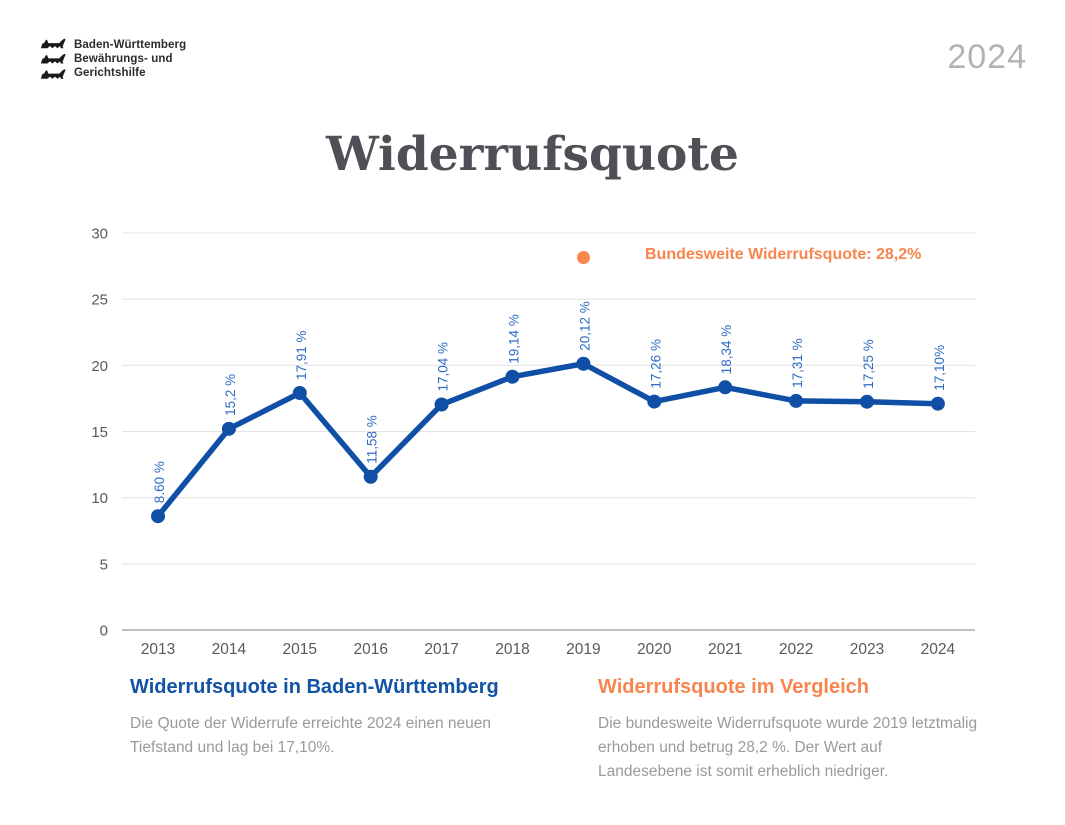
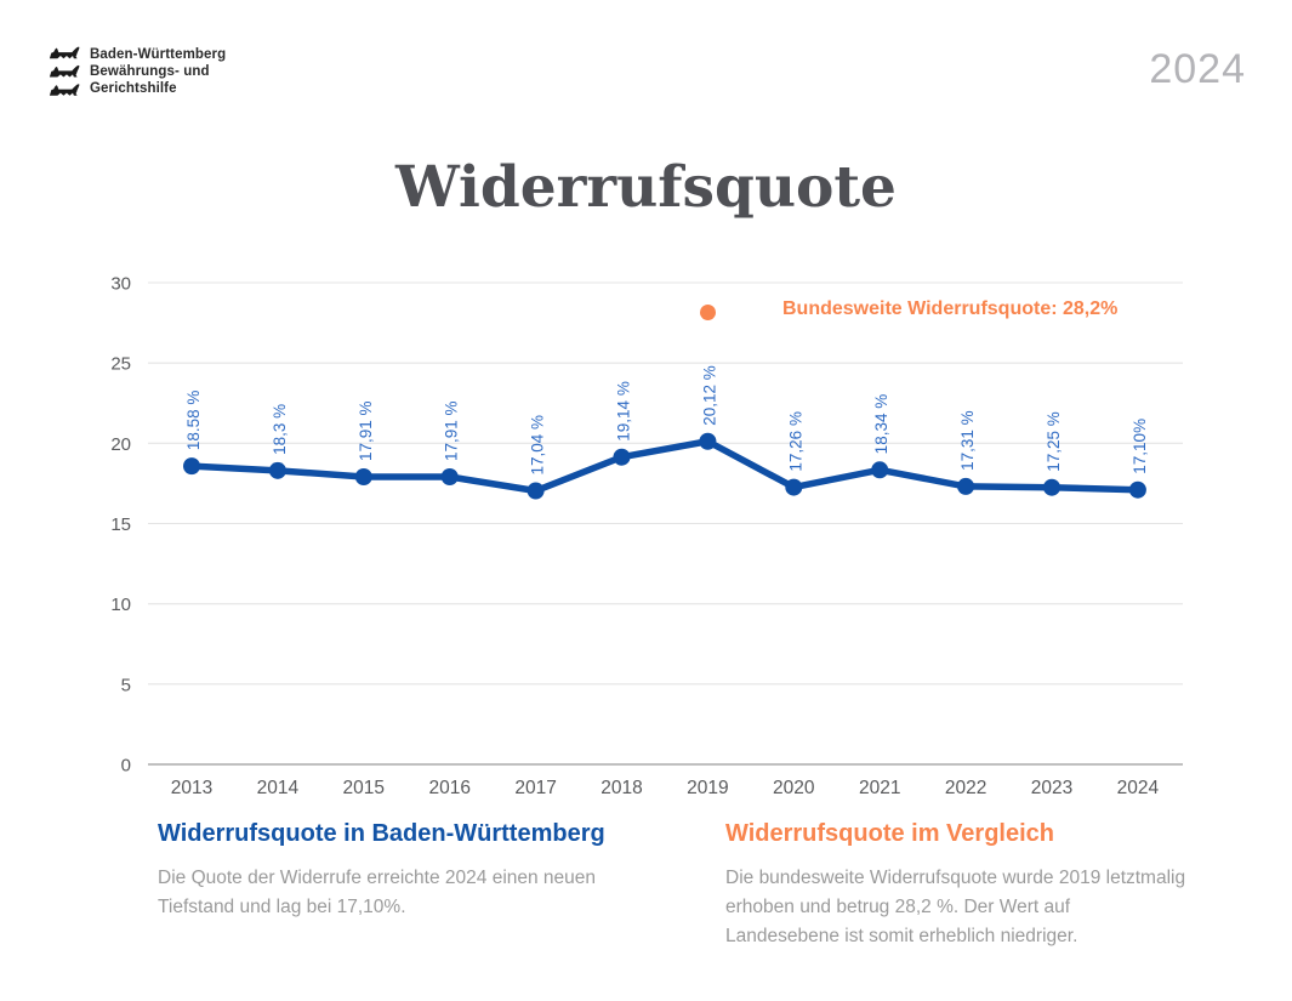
2013: 8.60 -> 18.58
2014: 15,2 -> 18,3
2016: 11,58 -> 17,91
